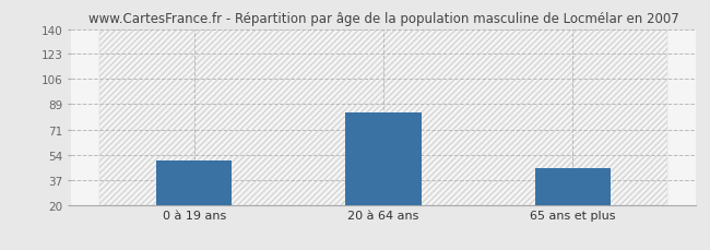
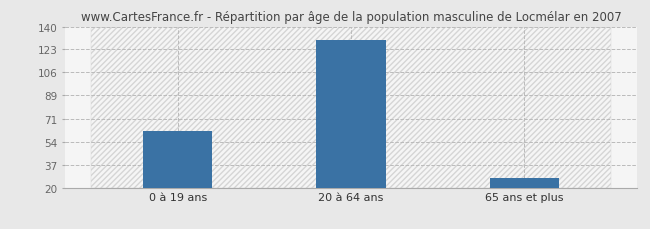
0 à 19 ans: 50 -> 62
20 à 64 ans: 83 -> 130
65 ans et plus: 45 -> 27
